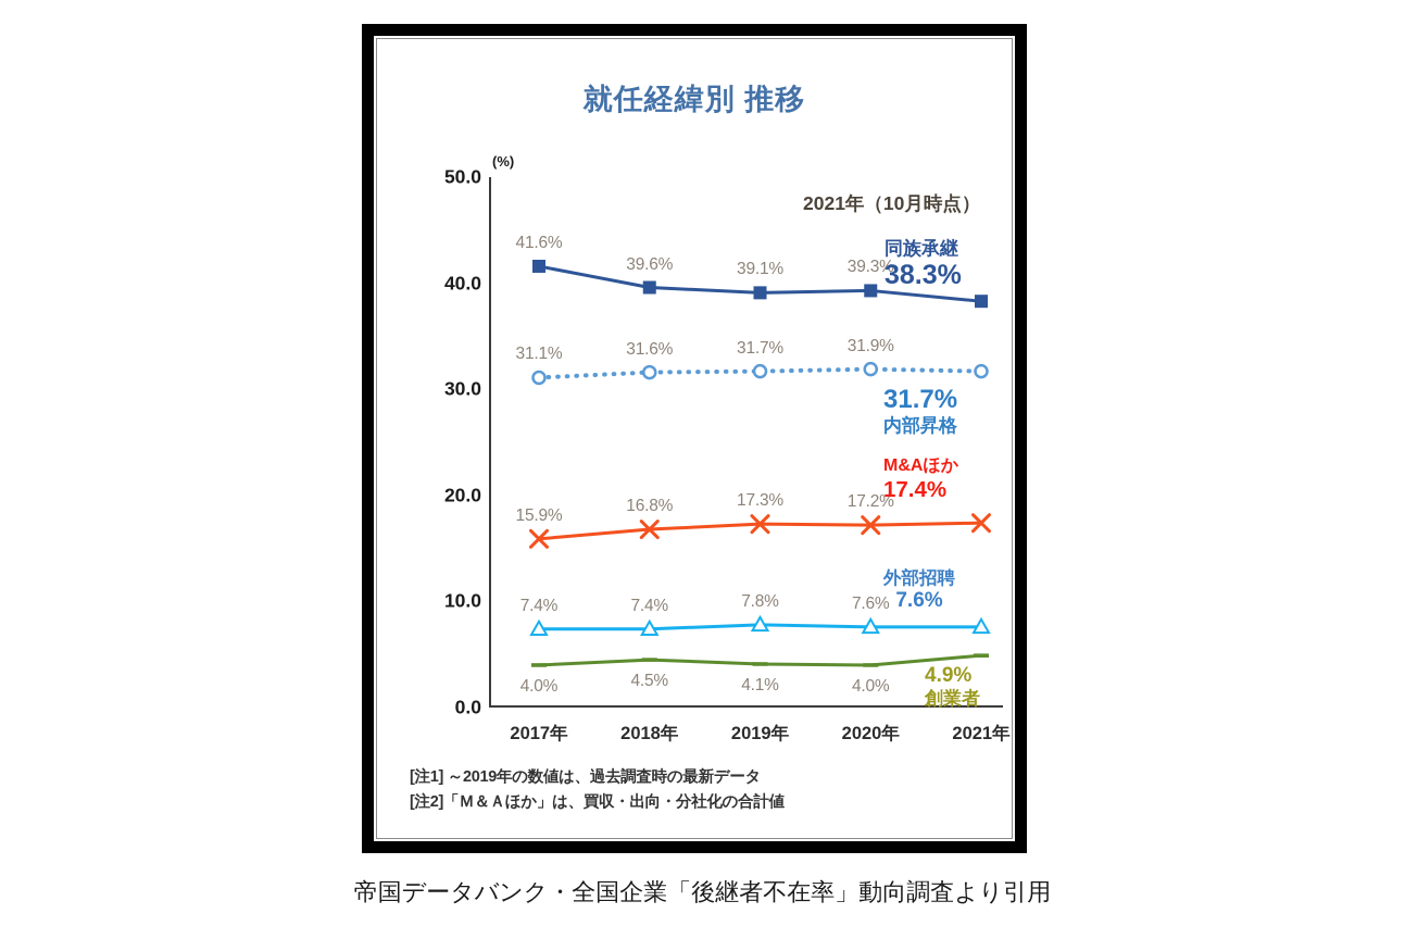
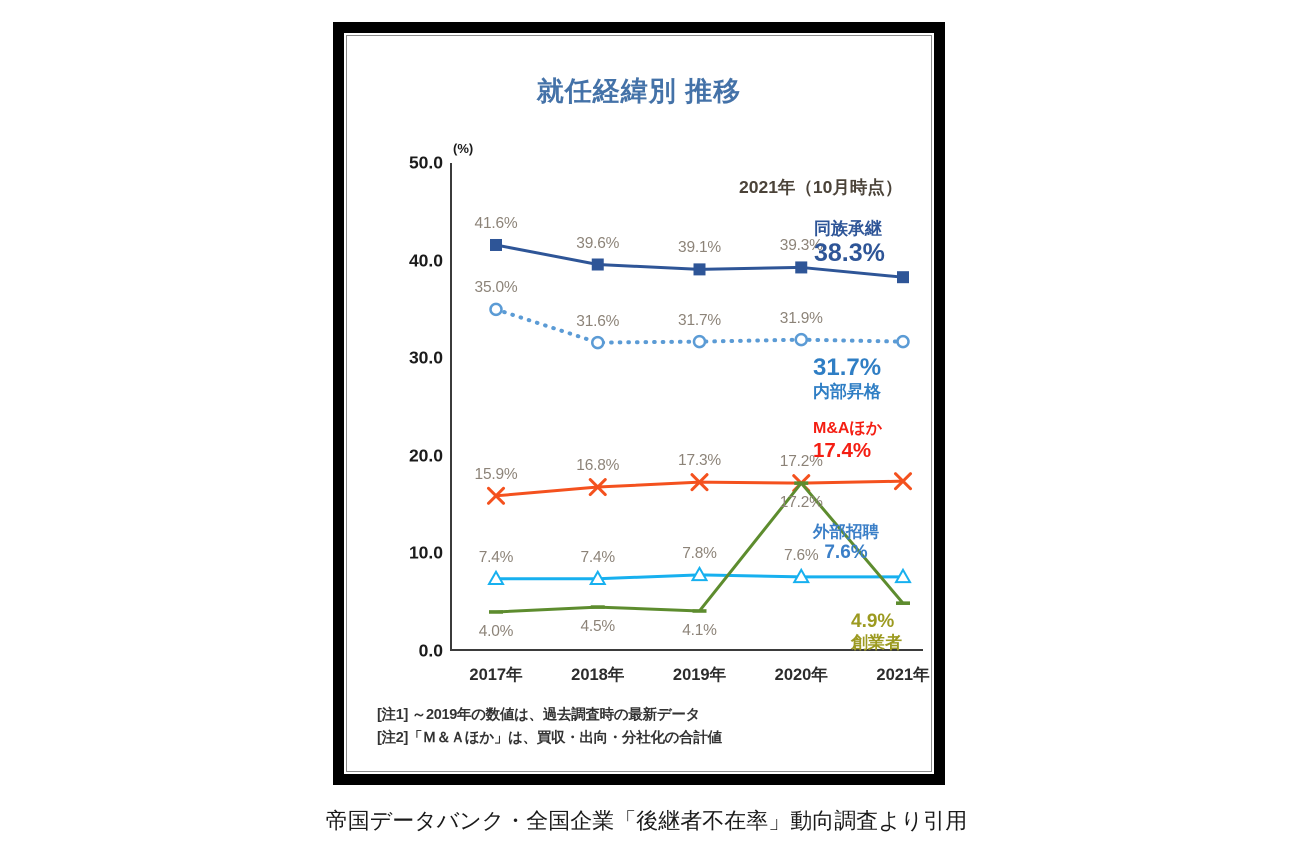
内部昇格/2017年: 31.1% -> 35.0%
創業者/2020年: 4.0% -> 17.2%
